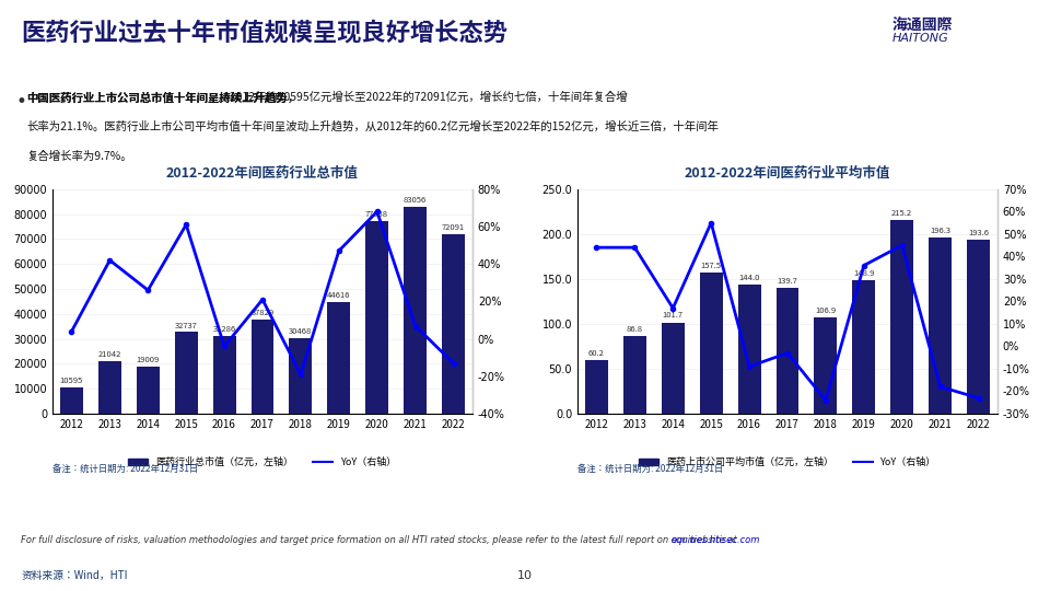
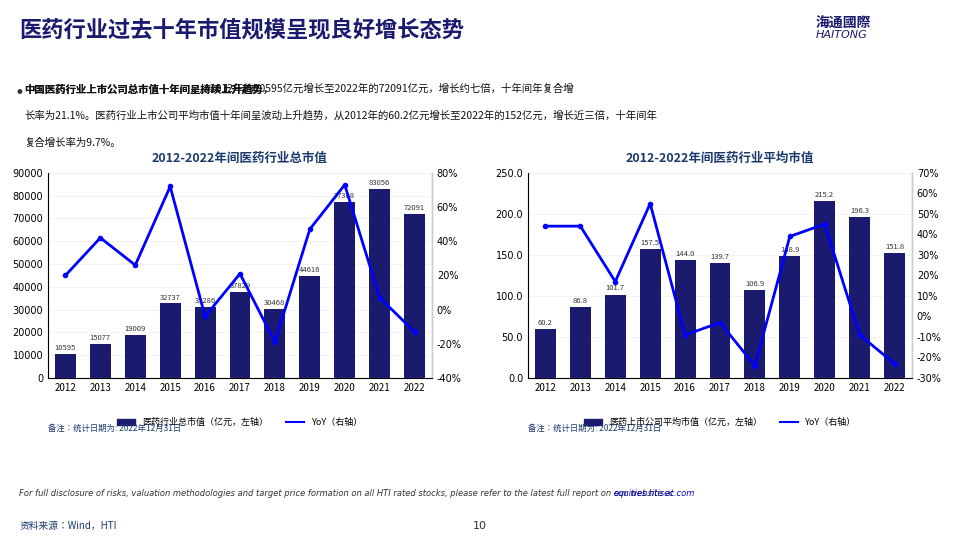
2012-2022年间医药行业总市值/YoY（右轴）/2012: 4% -> 20%
2012-2022年间医药行业总市值/医药行业总市值（亿元，左轴）/2013: 21042 -> 15077
2012-2022年间医药行业总市值/YoY（右轴）/2015: 61% -> 72%
2012-2022年间医药行业总市值/YoY（右轴）/2020: 68% -> 73%
2012-2022年间医药行业平均市值/YoY（右轴）/2019: 36% -> 39%
2012-2022年间医药行业平均市值/YoY（右轴）/2021: -18% -> -9%
2012-2022年间医药行业平均市值/医药上市公司平均市值（亿元，左轴）/2022: 193.6 -> 151.8
